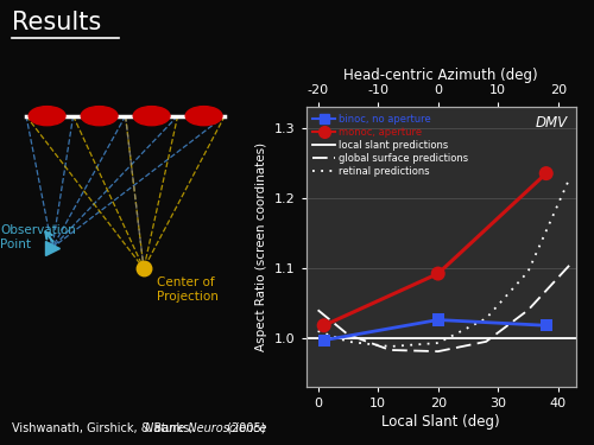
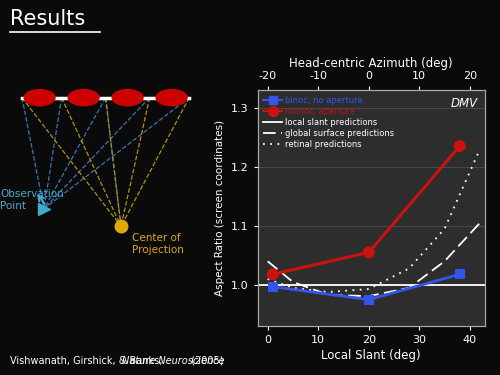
binoc, no aperture/20: 1.026 -> 0.975
monoc, aperture/20: 1.092 -> 1.055
